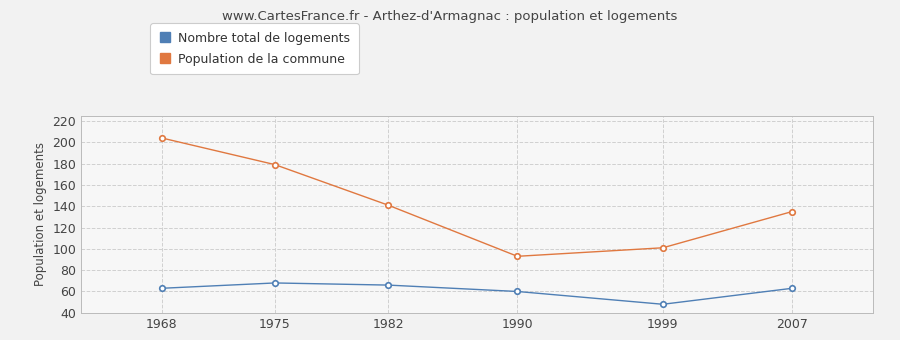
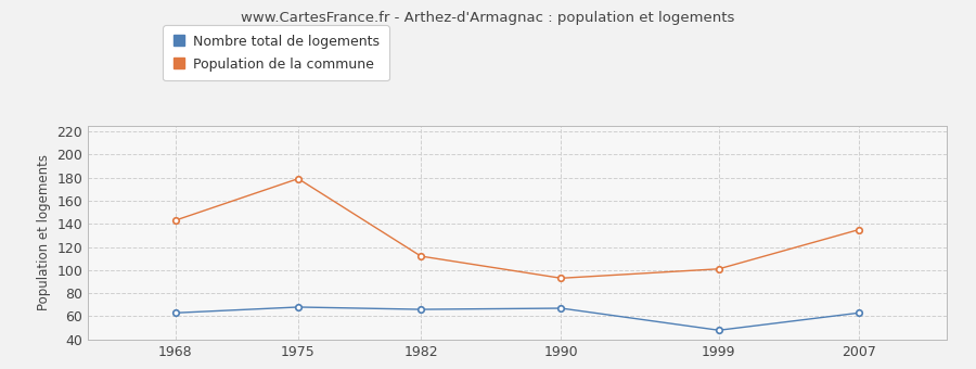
Population de la commune/1968: 204 -> 143
Population de la commune/1982: 141 -> 112
Nombre total de logements/1990: 60 -> 67
